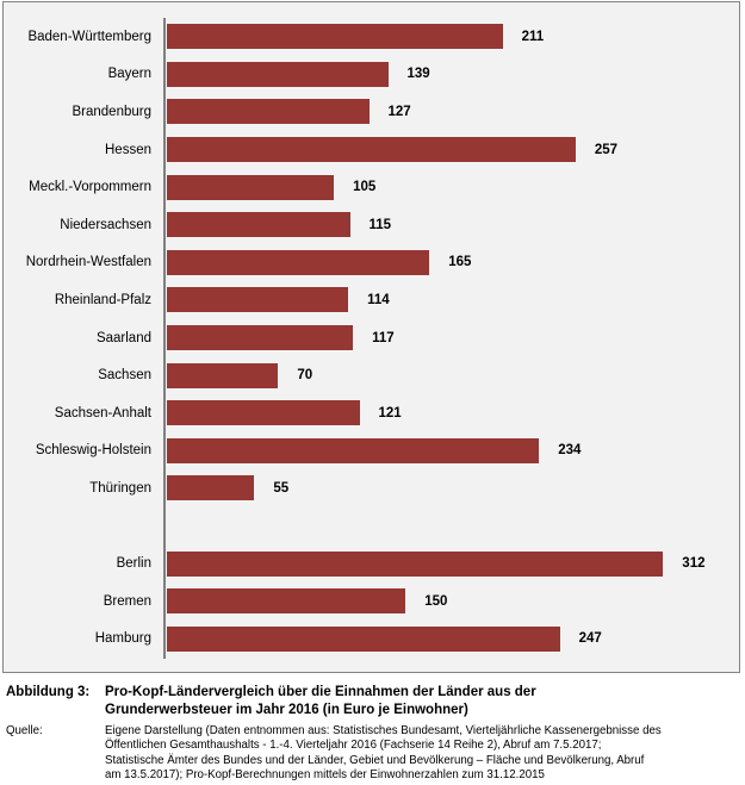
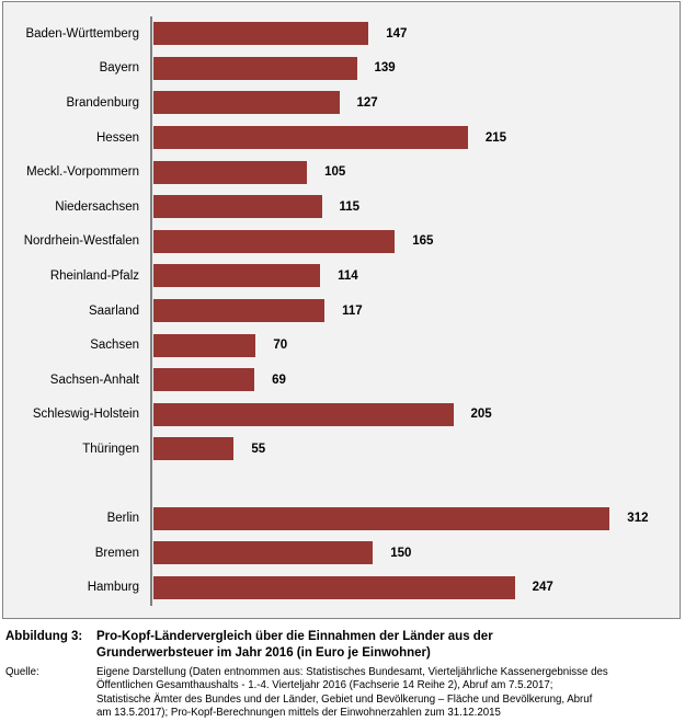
Baden-Württemberg: 211 -> 147
Hessen: 257 -> 215
Sachsen-Anhalt: 121 -> 69
Schleswig-Holstein: 234 -> 205
